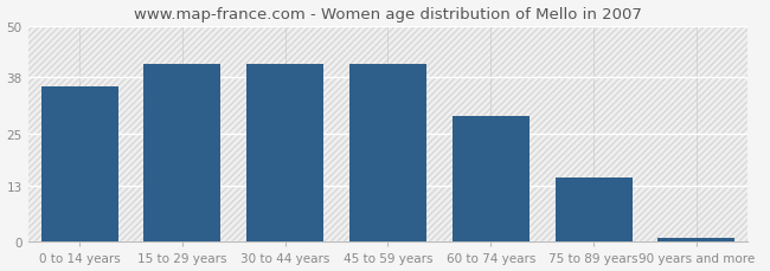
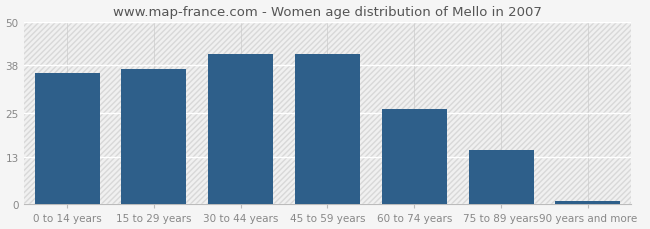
15 to 29 years: 41 -> 37
60 to 74 years: 29 -> 26
